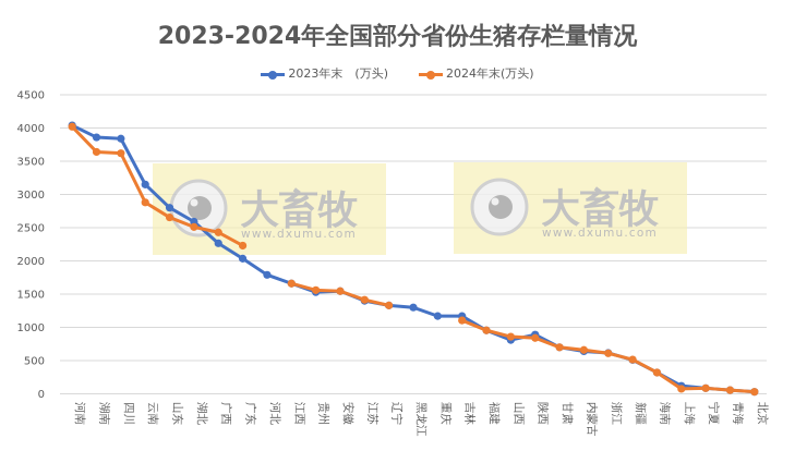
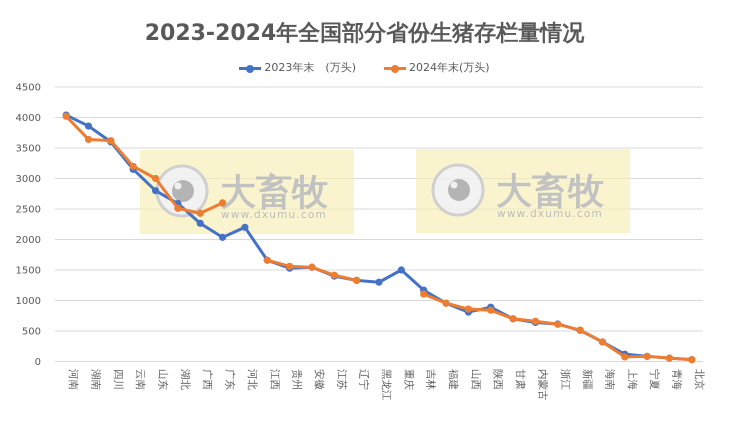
2023年末 (万头)/四川: 3800 -> 3600
2024年末(万头)/云南: 2900 -> 3200
2024年末(万头)/山东: 2700 -> 3000
2024年末(万头)/广东: 2200 -> 2600
2023年末 (万头)/河北: 1800 -> 2200
2023年末 (万头)/重庆: 1200 -> 1500
